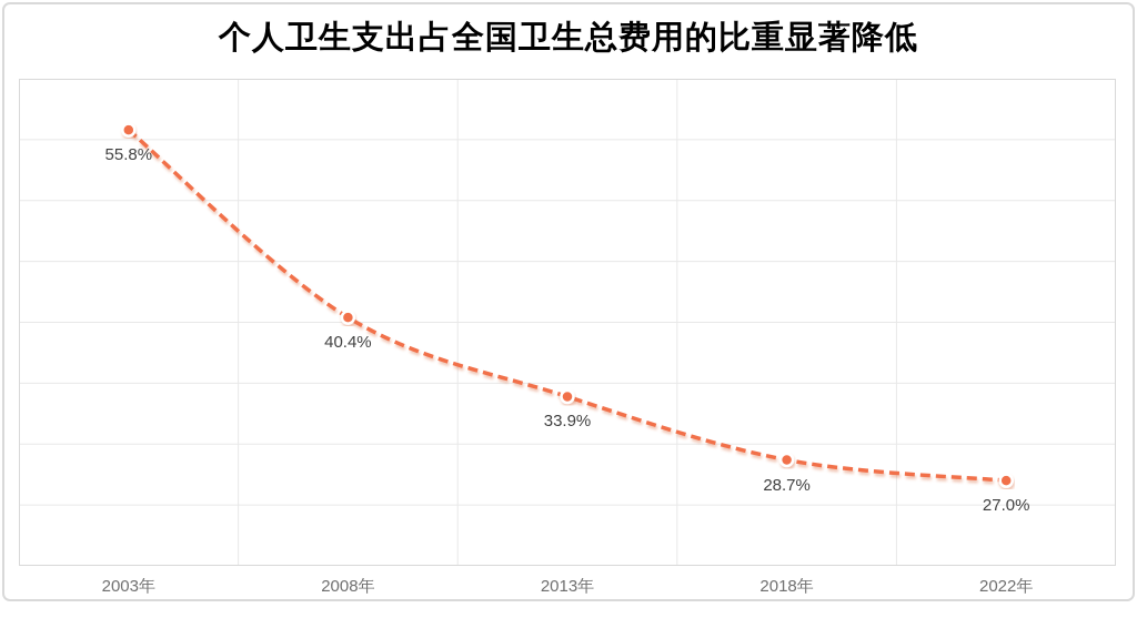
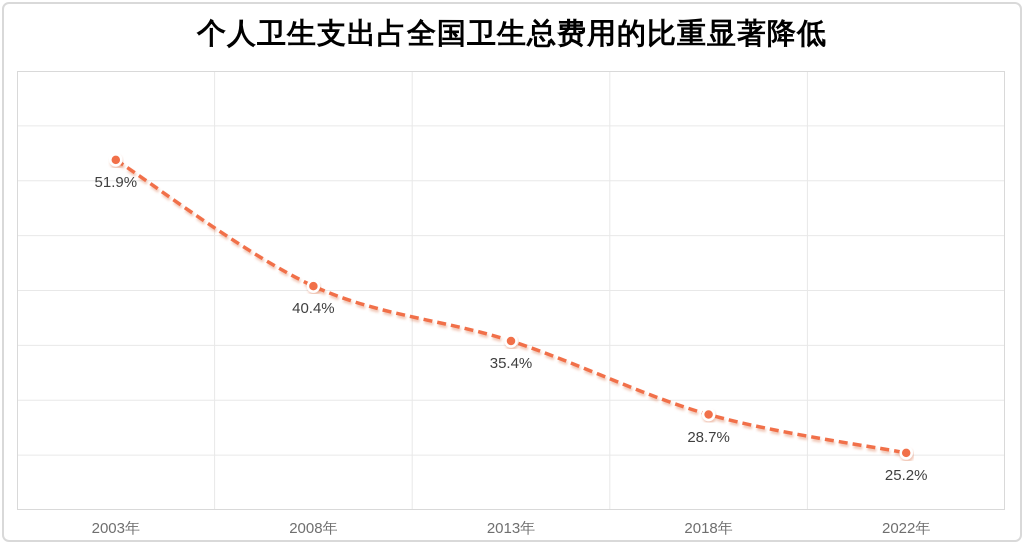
2003年: 55.8% -> 51.9%
2013年: 33.9% -> 35.4%
2022年: 27.0% -> 25.2%
